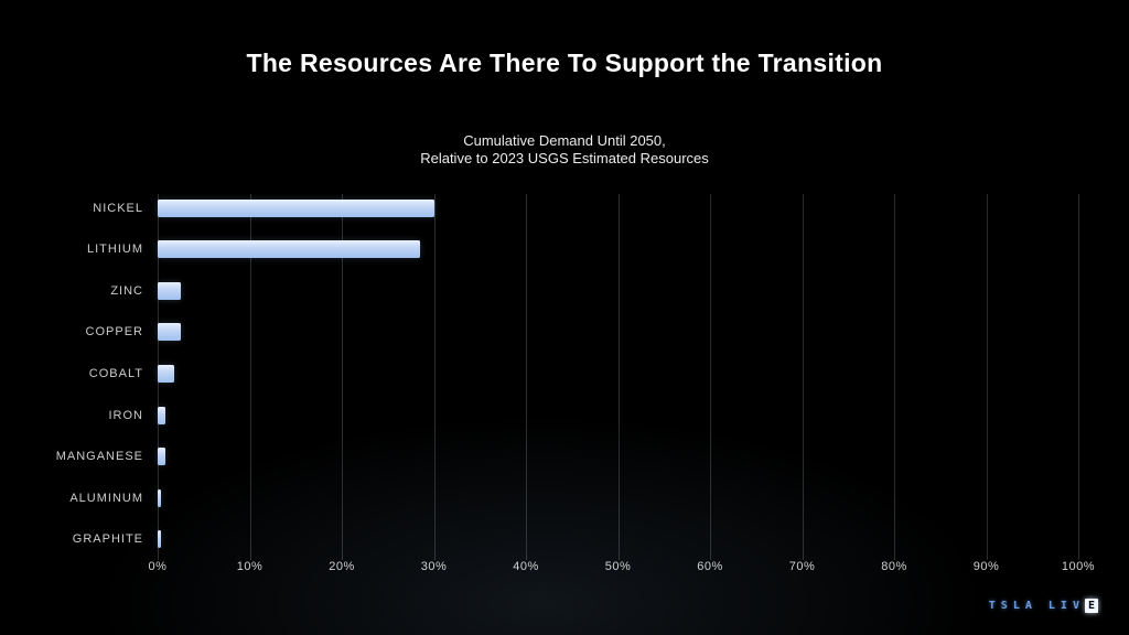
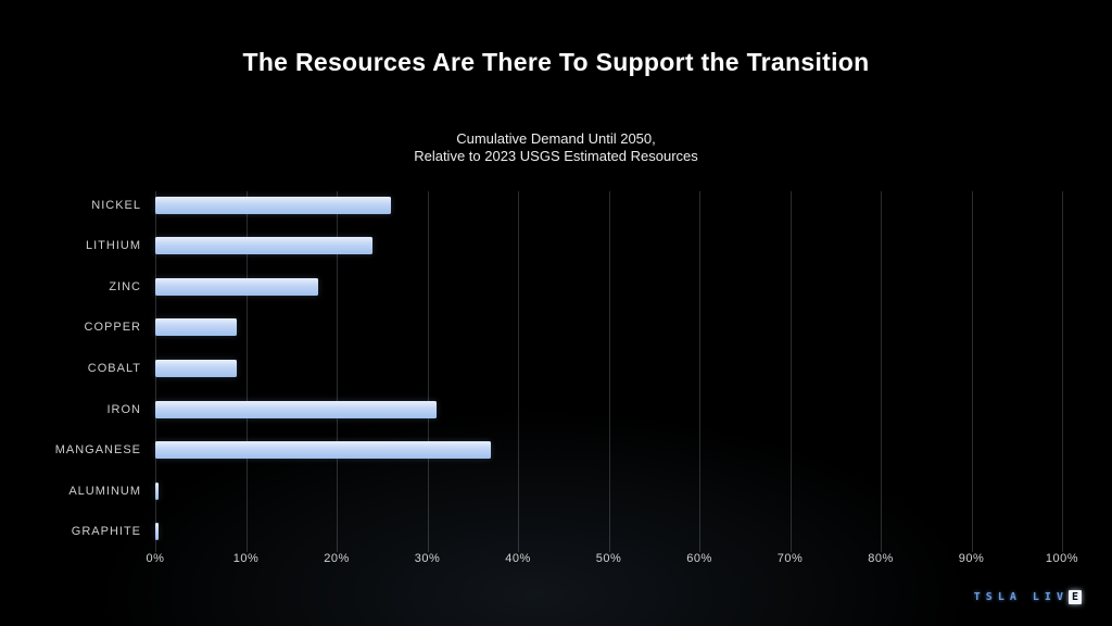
NICKEL: 30% -> 26%
LITHIUM: 28% -> 24%
ZINC: 2% -> 18%
COPPER: 2% -> 9%
COBALT: 2% -> 9%
IRON: 1% -> 31%
MANGANESE: 1% -> 37%
